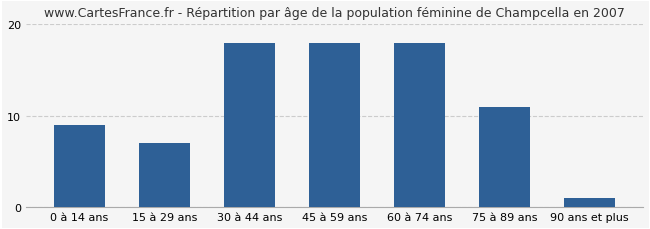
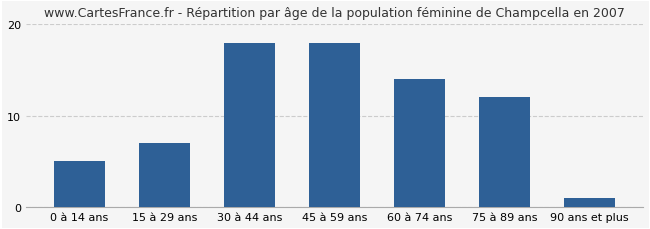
0 à 14 ans: 9 -> 5
60 à 74 ans: 18 -> 14
75 à 89 ans: 11 -> 12
